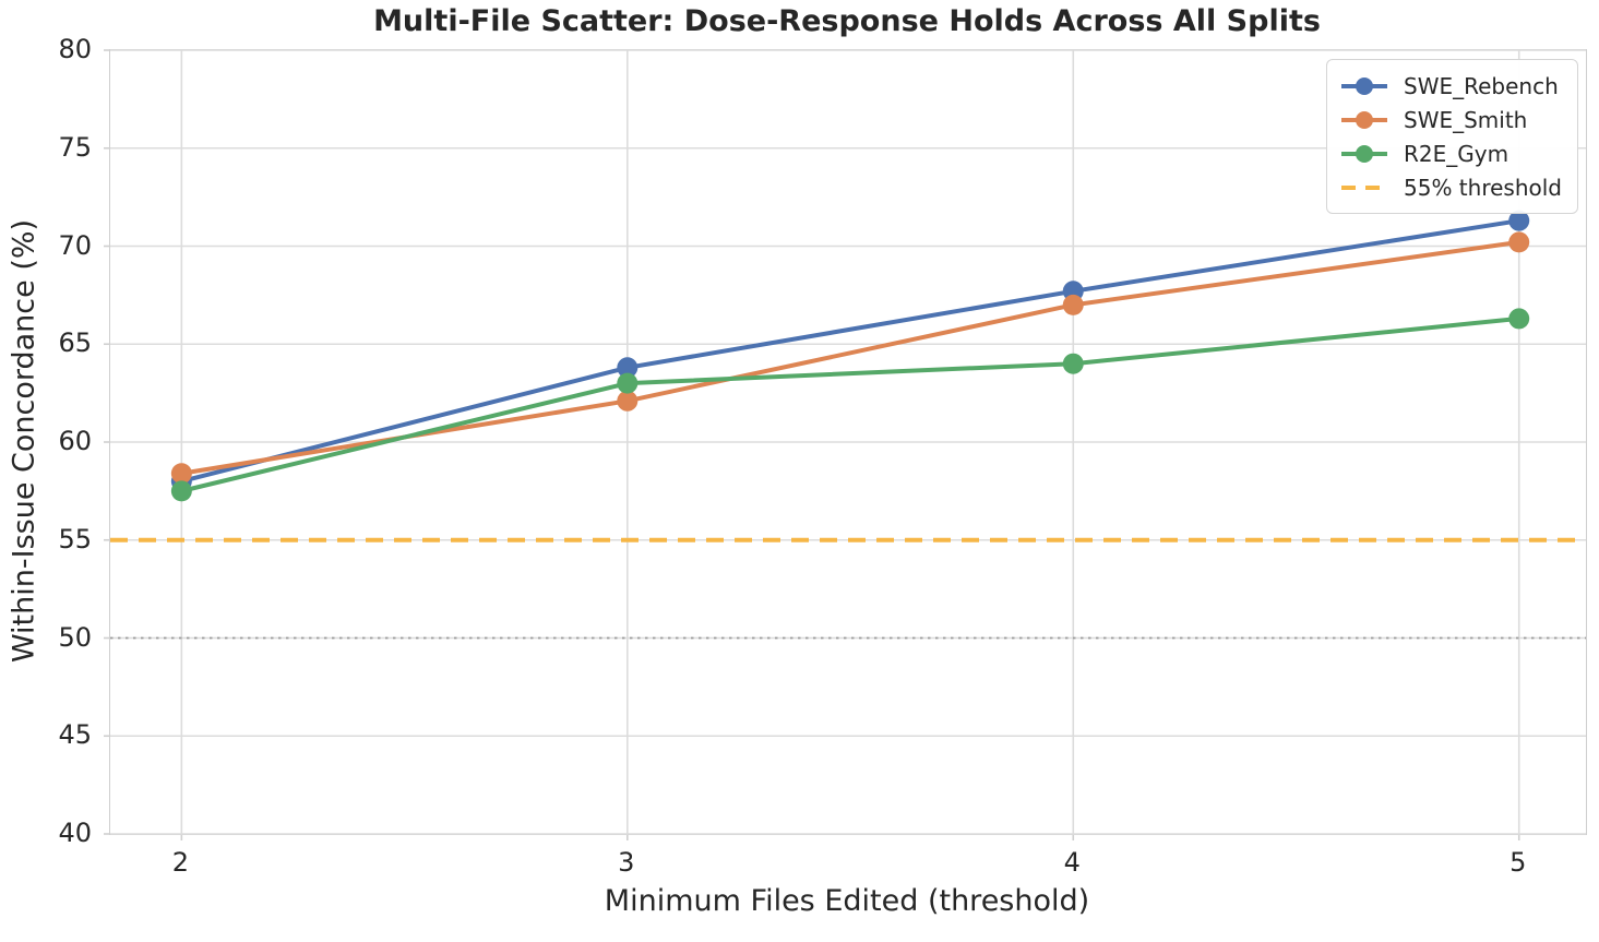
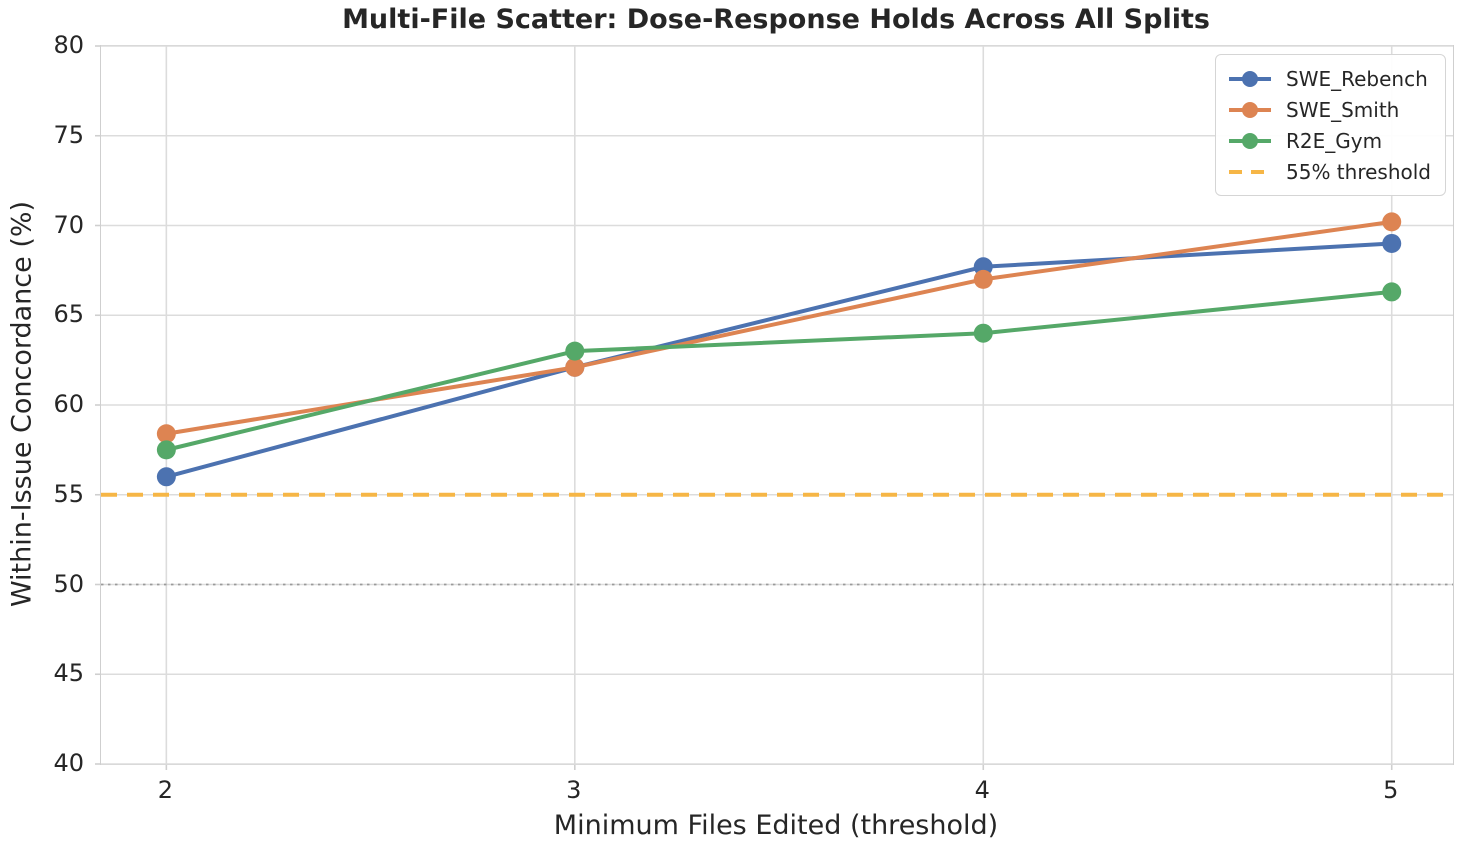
SWE_Rebench/2: 58.0 -> 56.0
SWE_Rebench/3: 63.8 -> 62.1
SWE_Rebench/5: 71.3 -> 69.0
